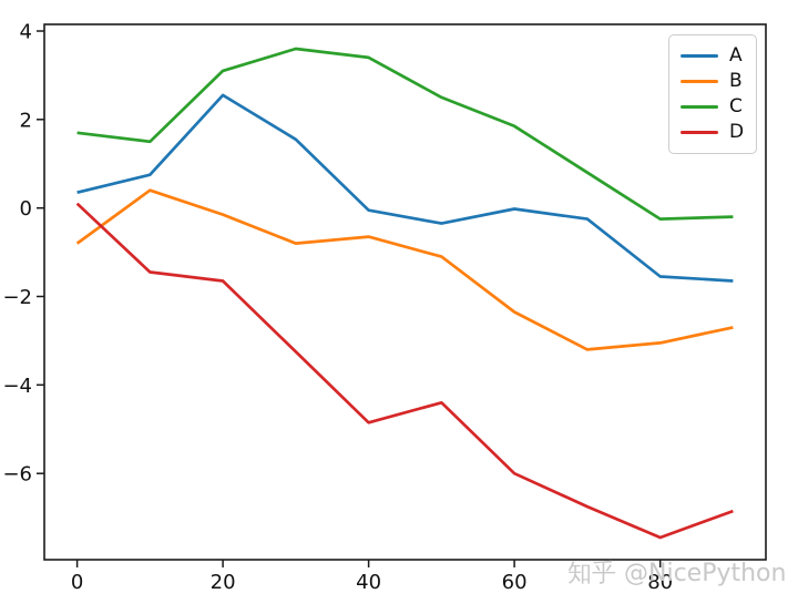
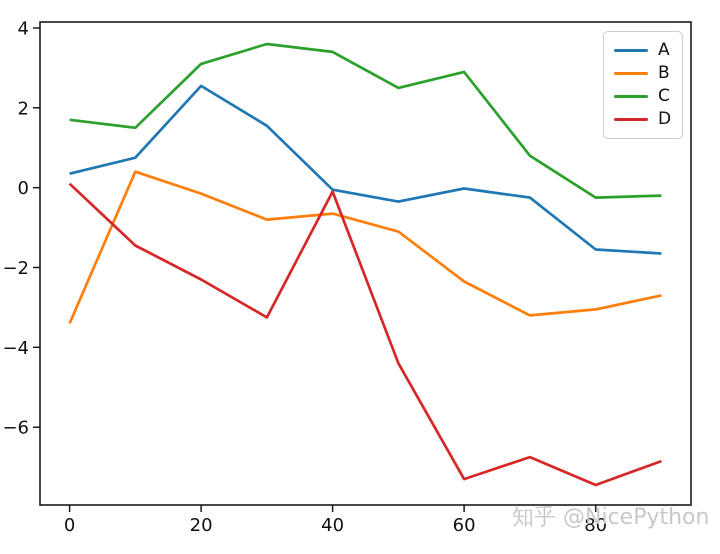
B/0: -0.8 -> -3.4
D/20: -1.6 -> -2.3
D/40: -4.8 -> -0.1
C/60: 1.9 -> 2.9
D/60: -6.0 -> -7.3
